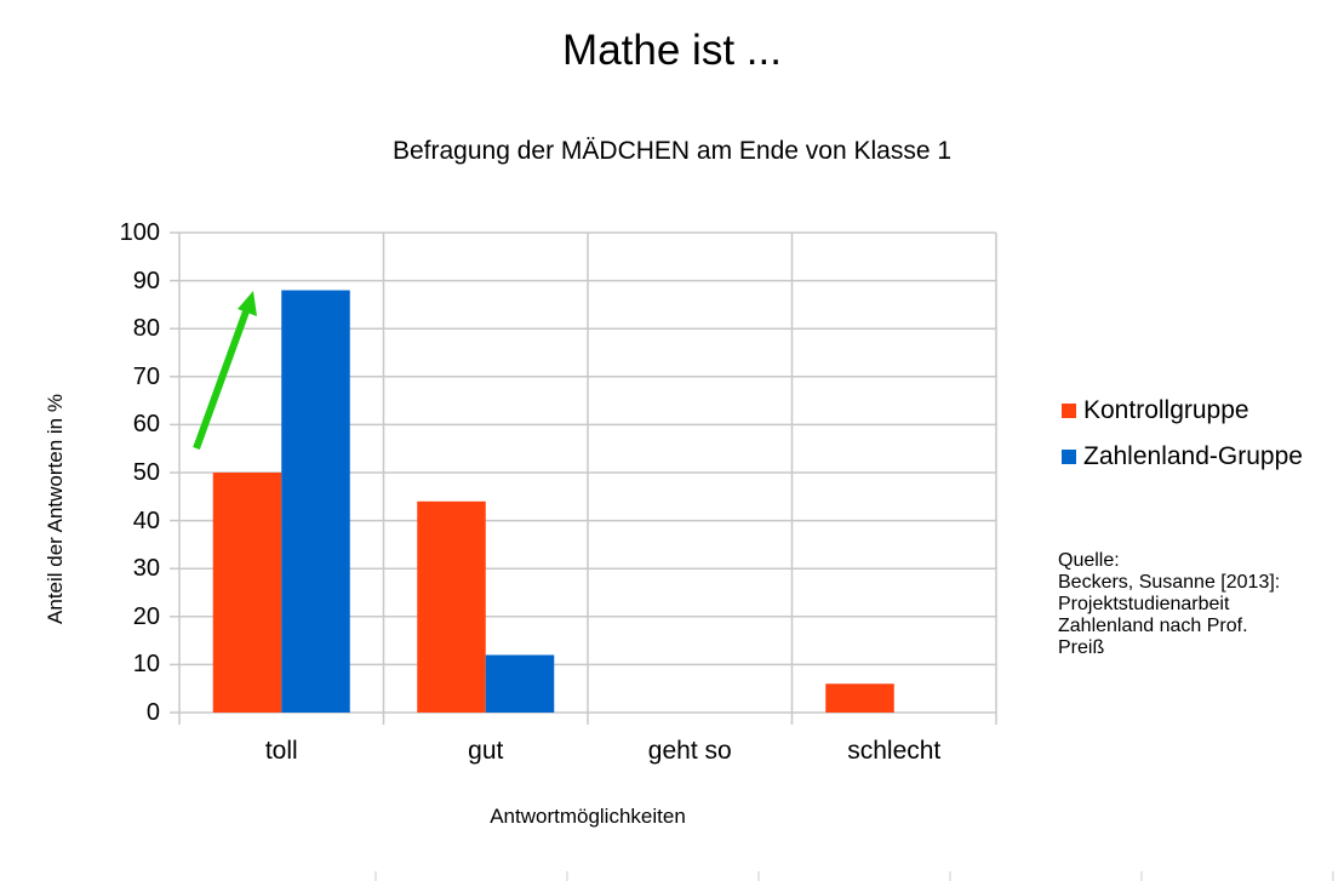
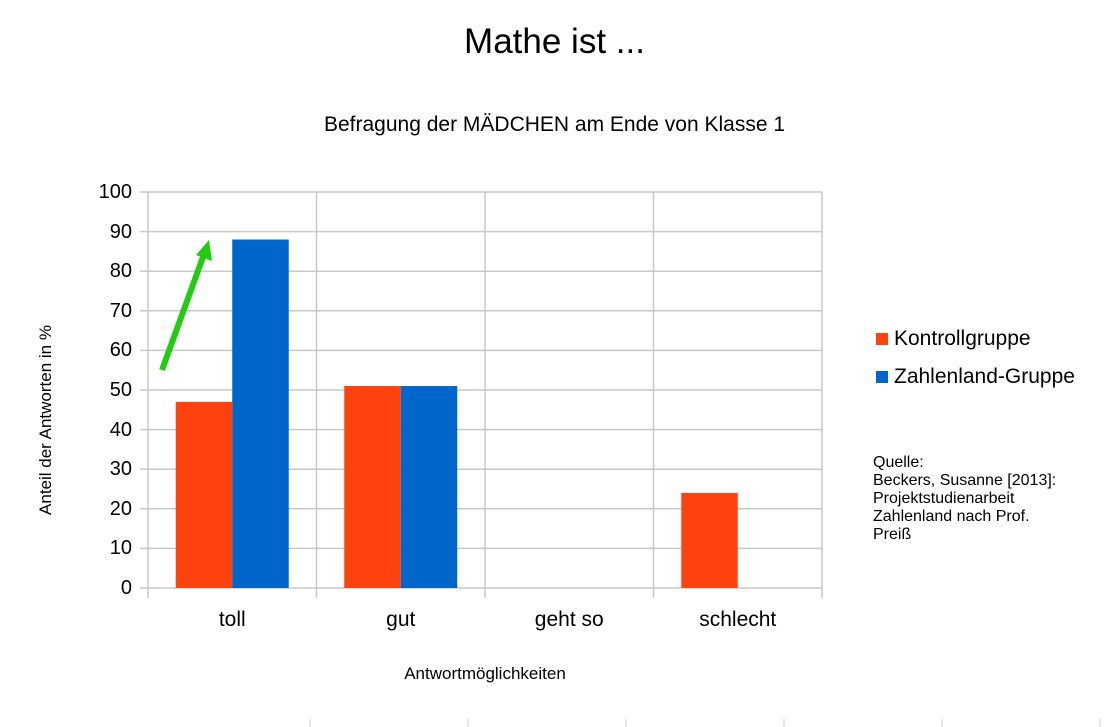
Kontrollgruppe/toll: 50 -> 47
Kontrollgruppe/gut: 44 -> 51
Zahlenland-Gruppe/gut: 12 -> 51
Kontrollgruppe/schlecht: 6 -> 24
